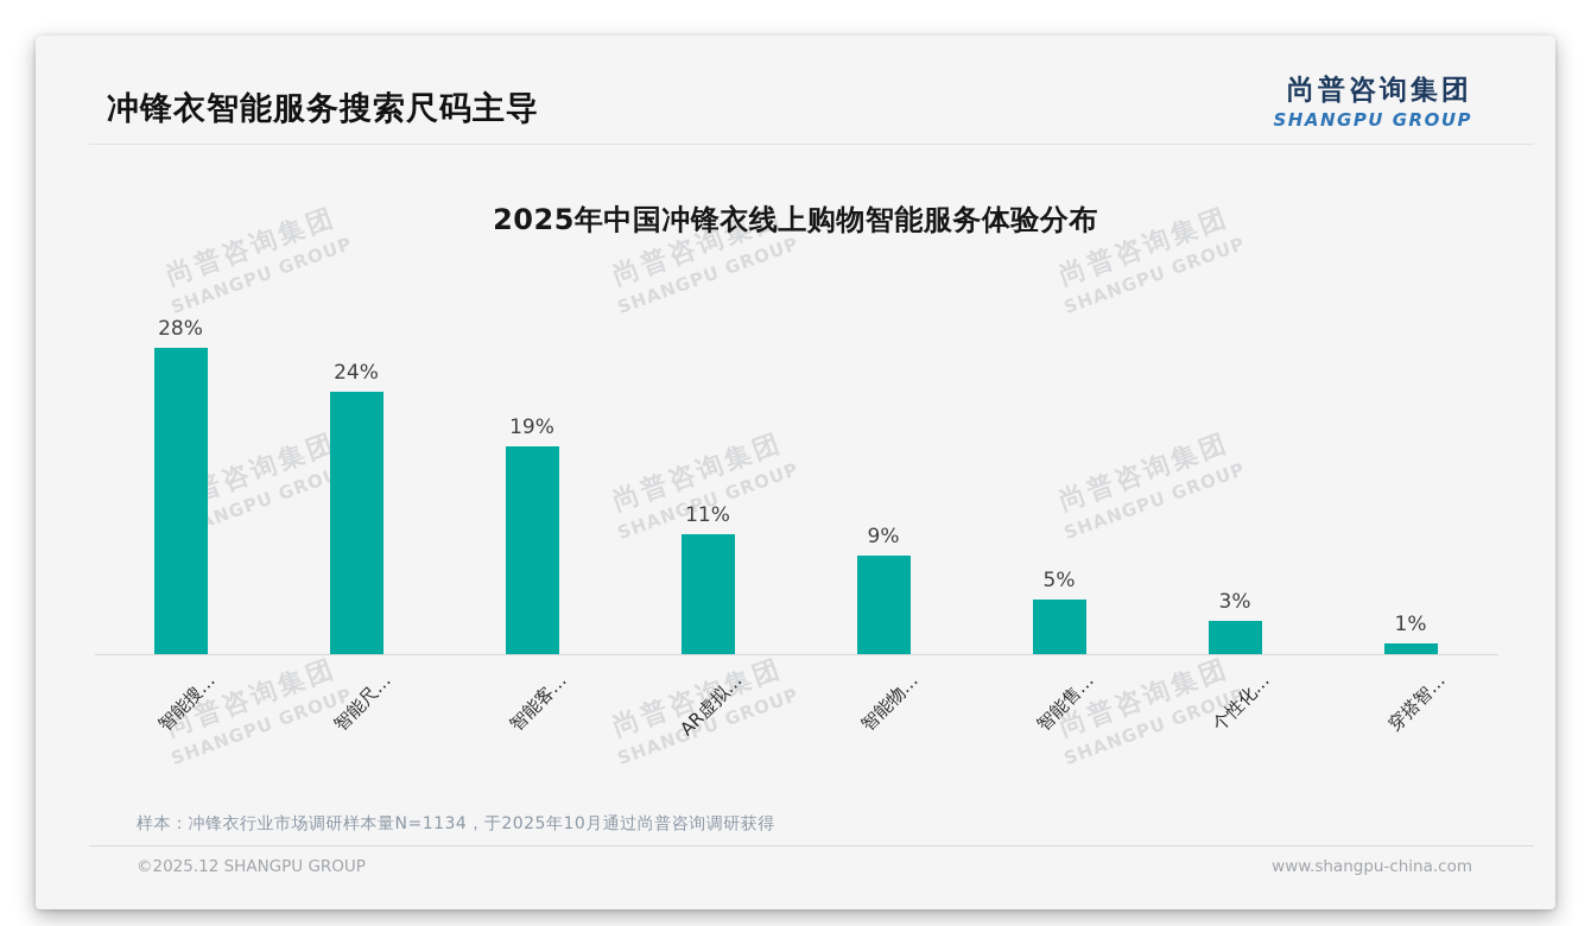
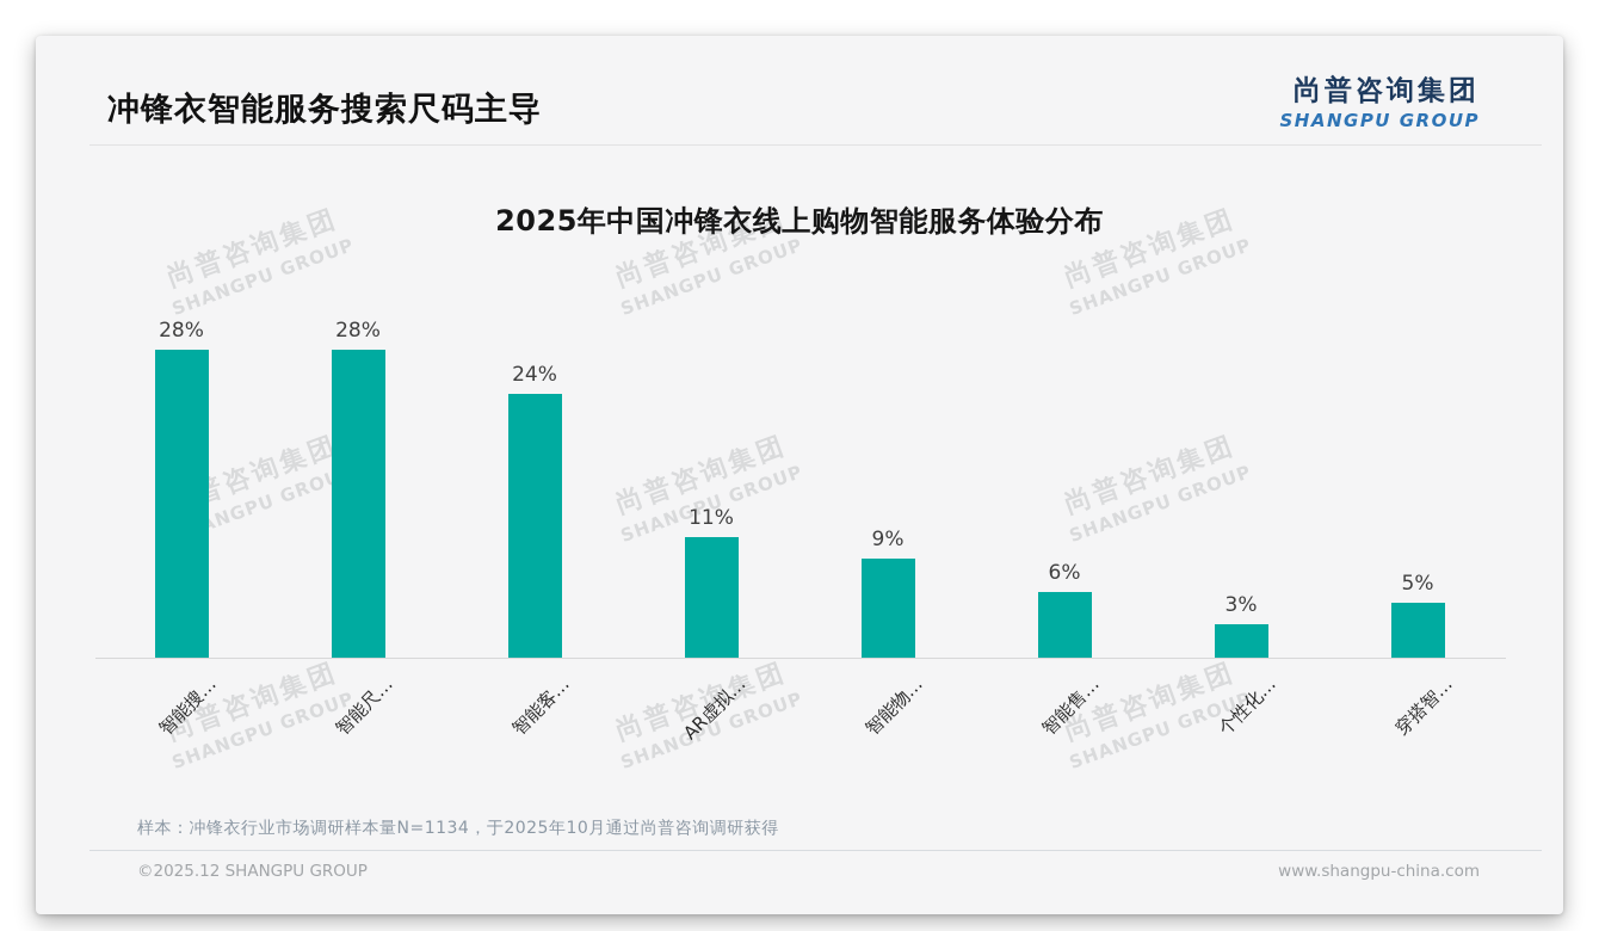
智能尺…: 24% -> 28%
智能客…: 19% -> 24%
智能售…: 5% -> 6%
穿搭智…: 1% -> 5%
